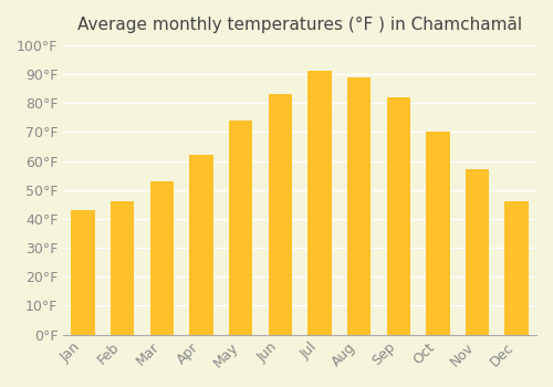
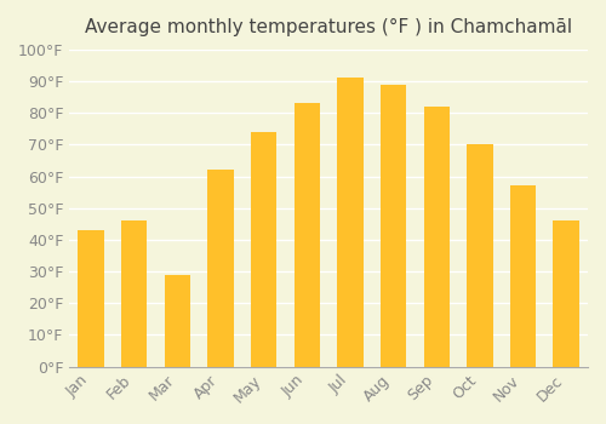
Mar: 53°F -> 29°F
